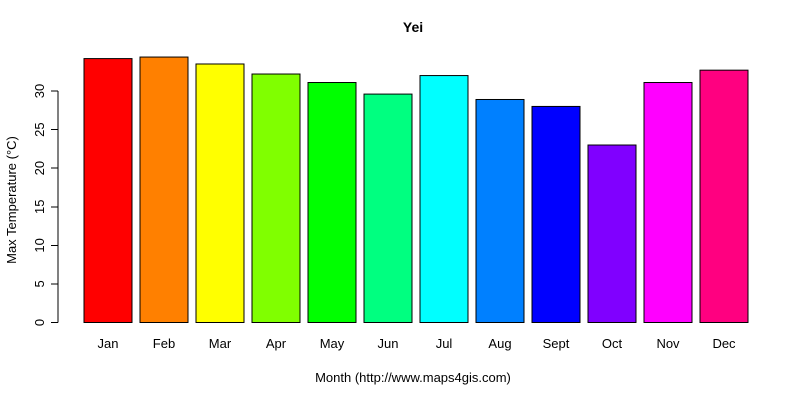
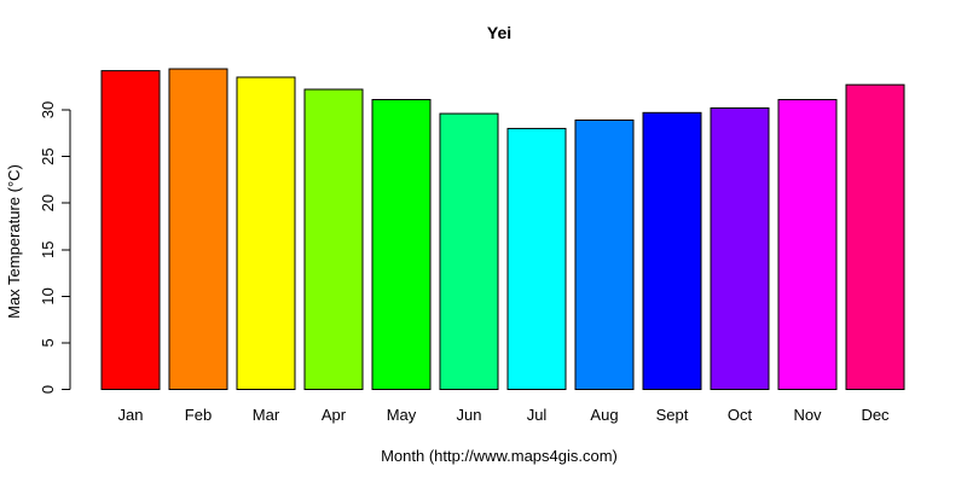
Jul: 32 -> 28
Sept: 28 -> 30
Oct: 23 -> 30
